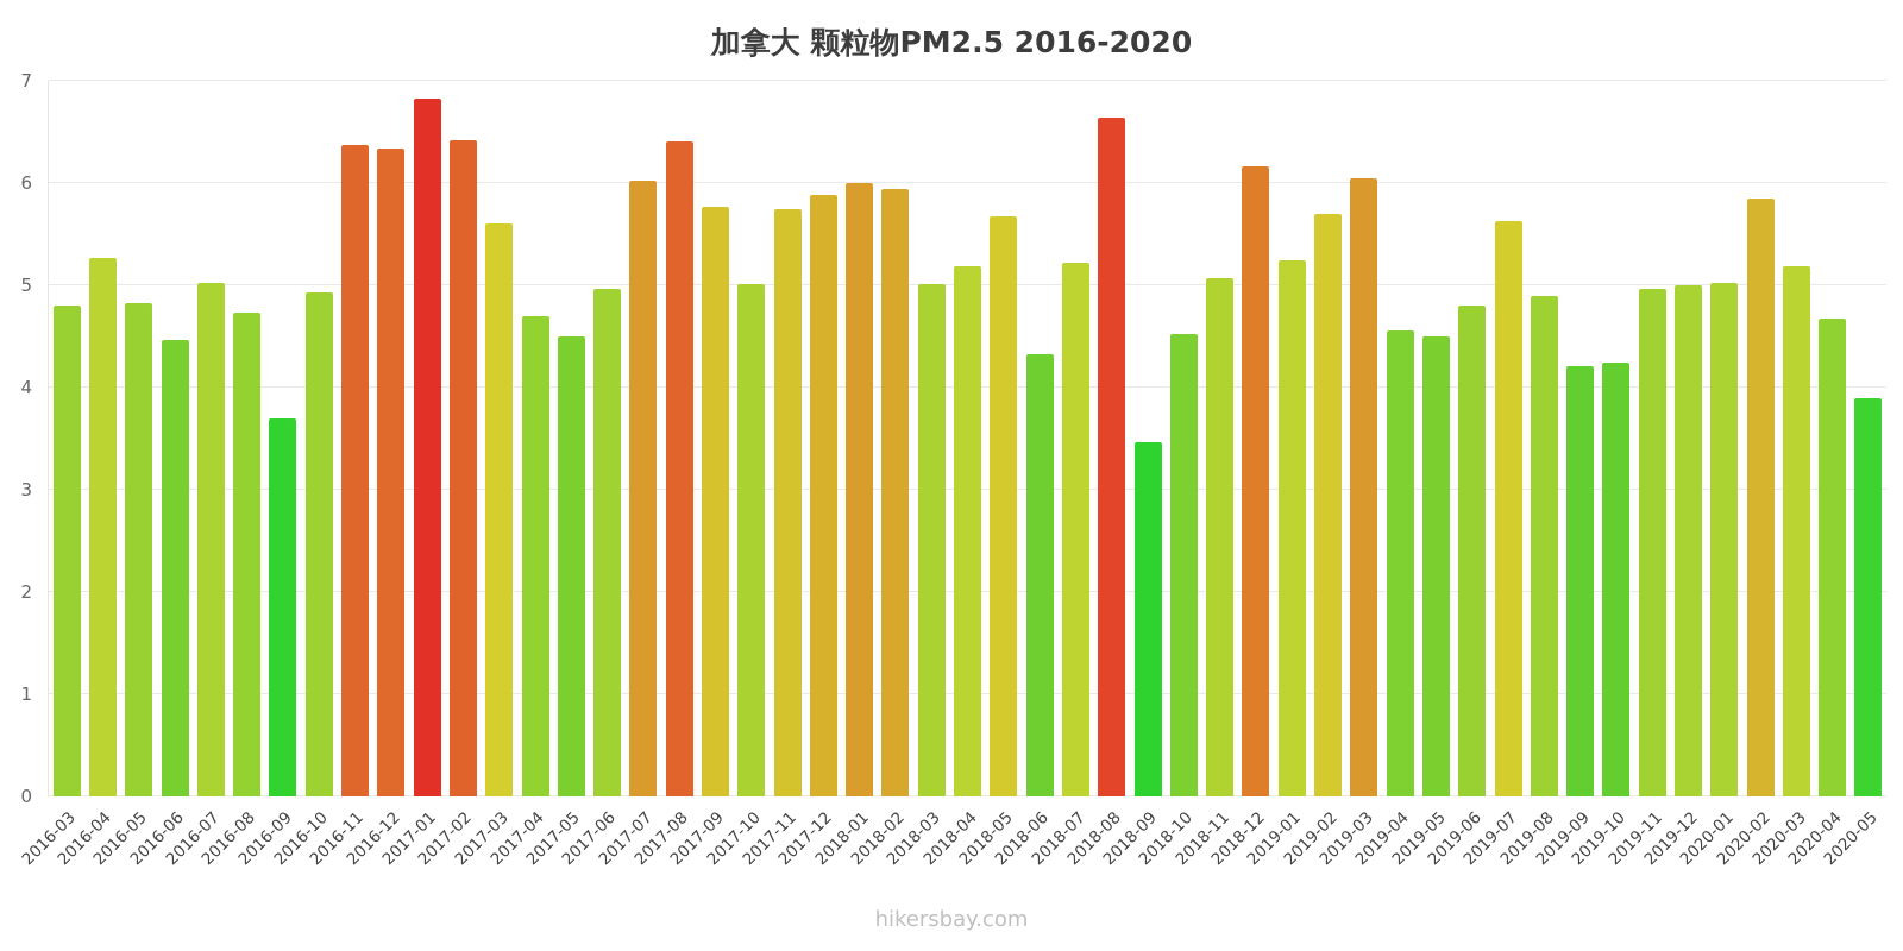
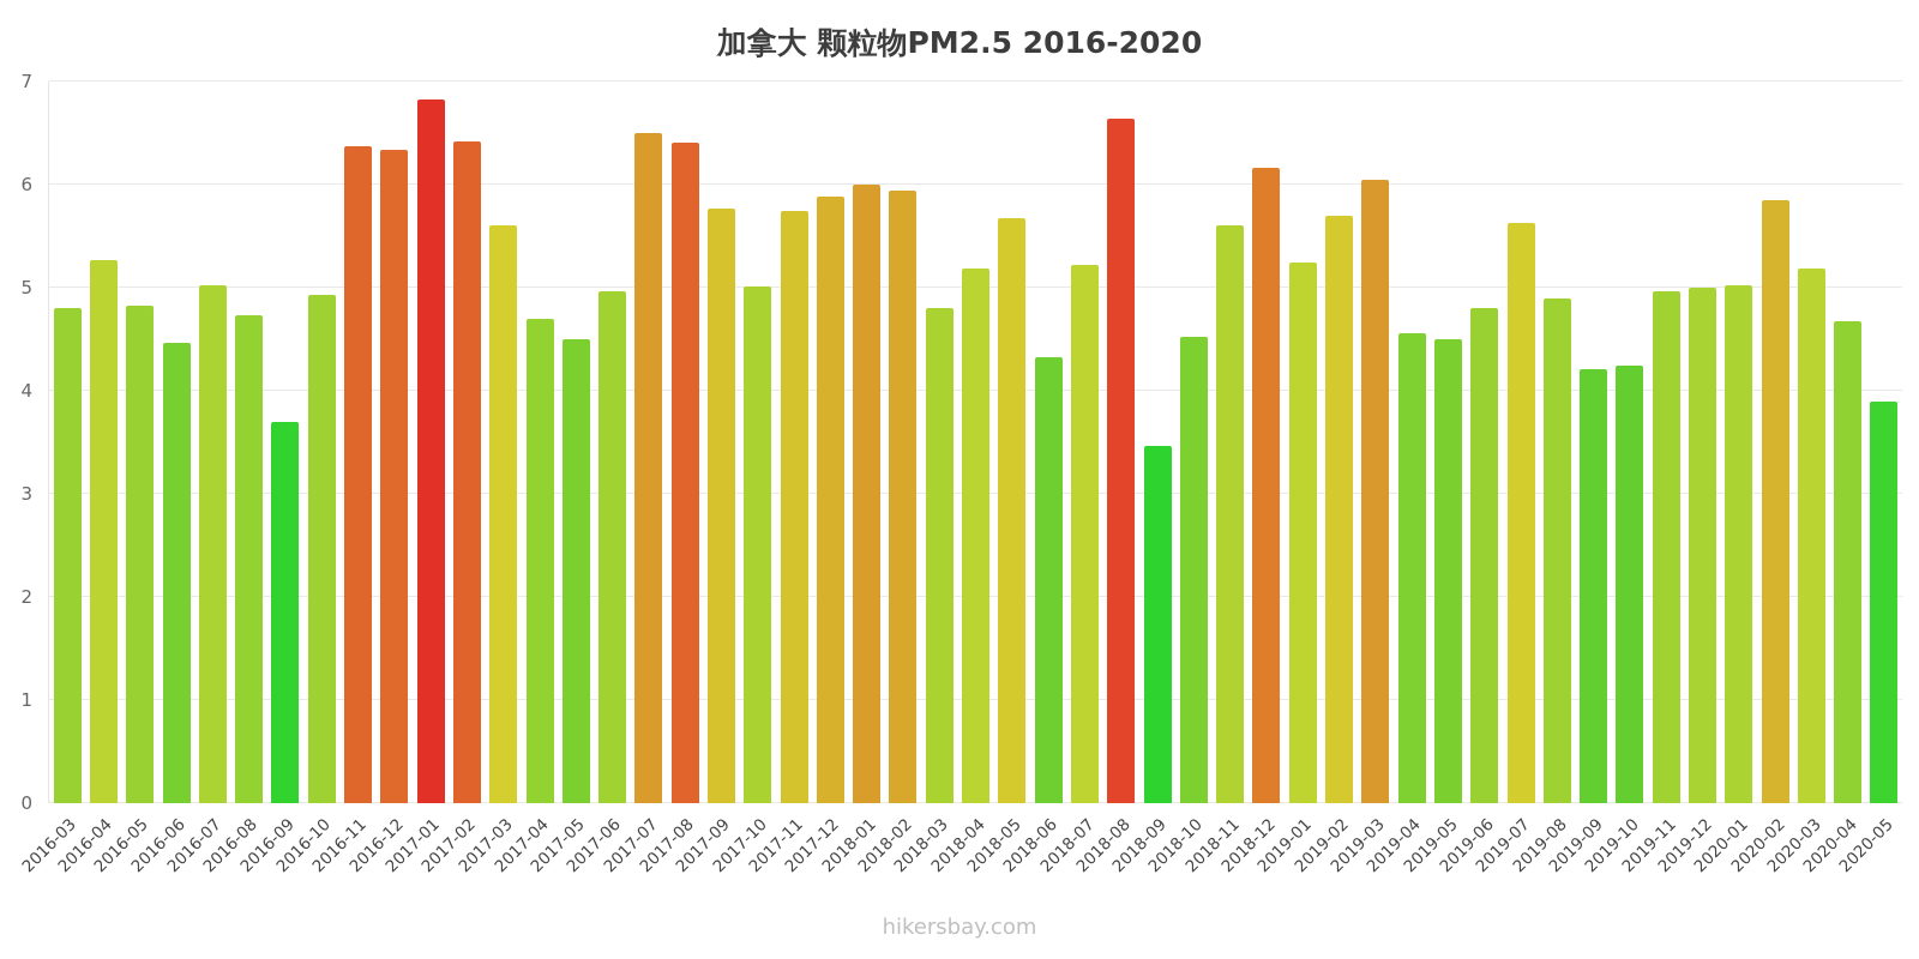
2017-07: 6.0 -> 6.5
2018-03: 5.0 -> 4.8
2018-11: 5.1 -> 5.6
